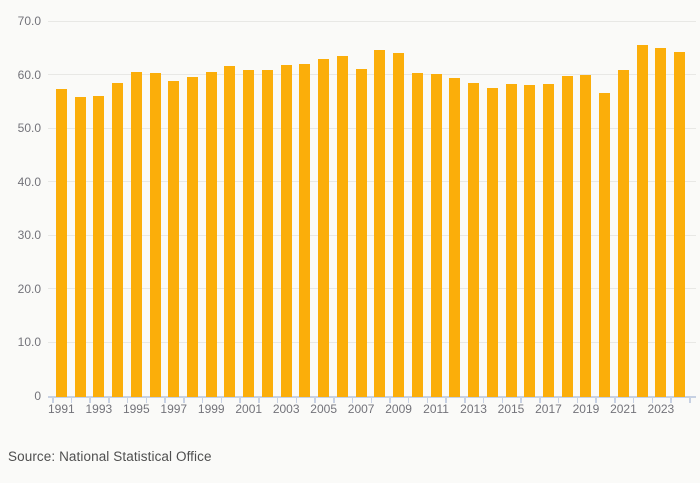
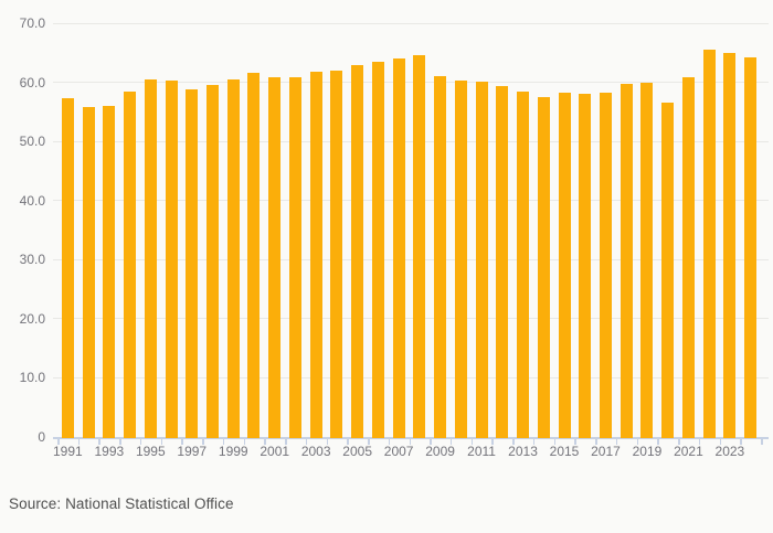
2007: 61 -> 64
2009: 64 -> 61
